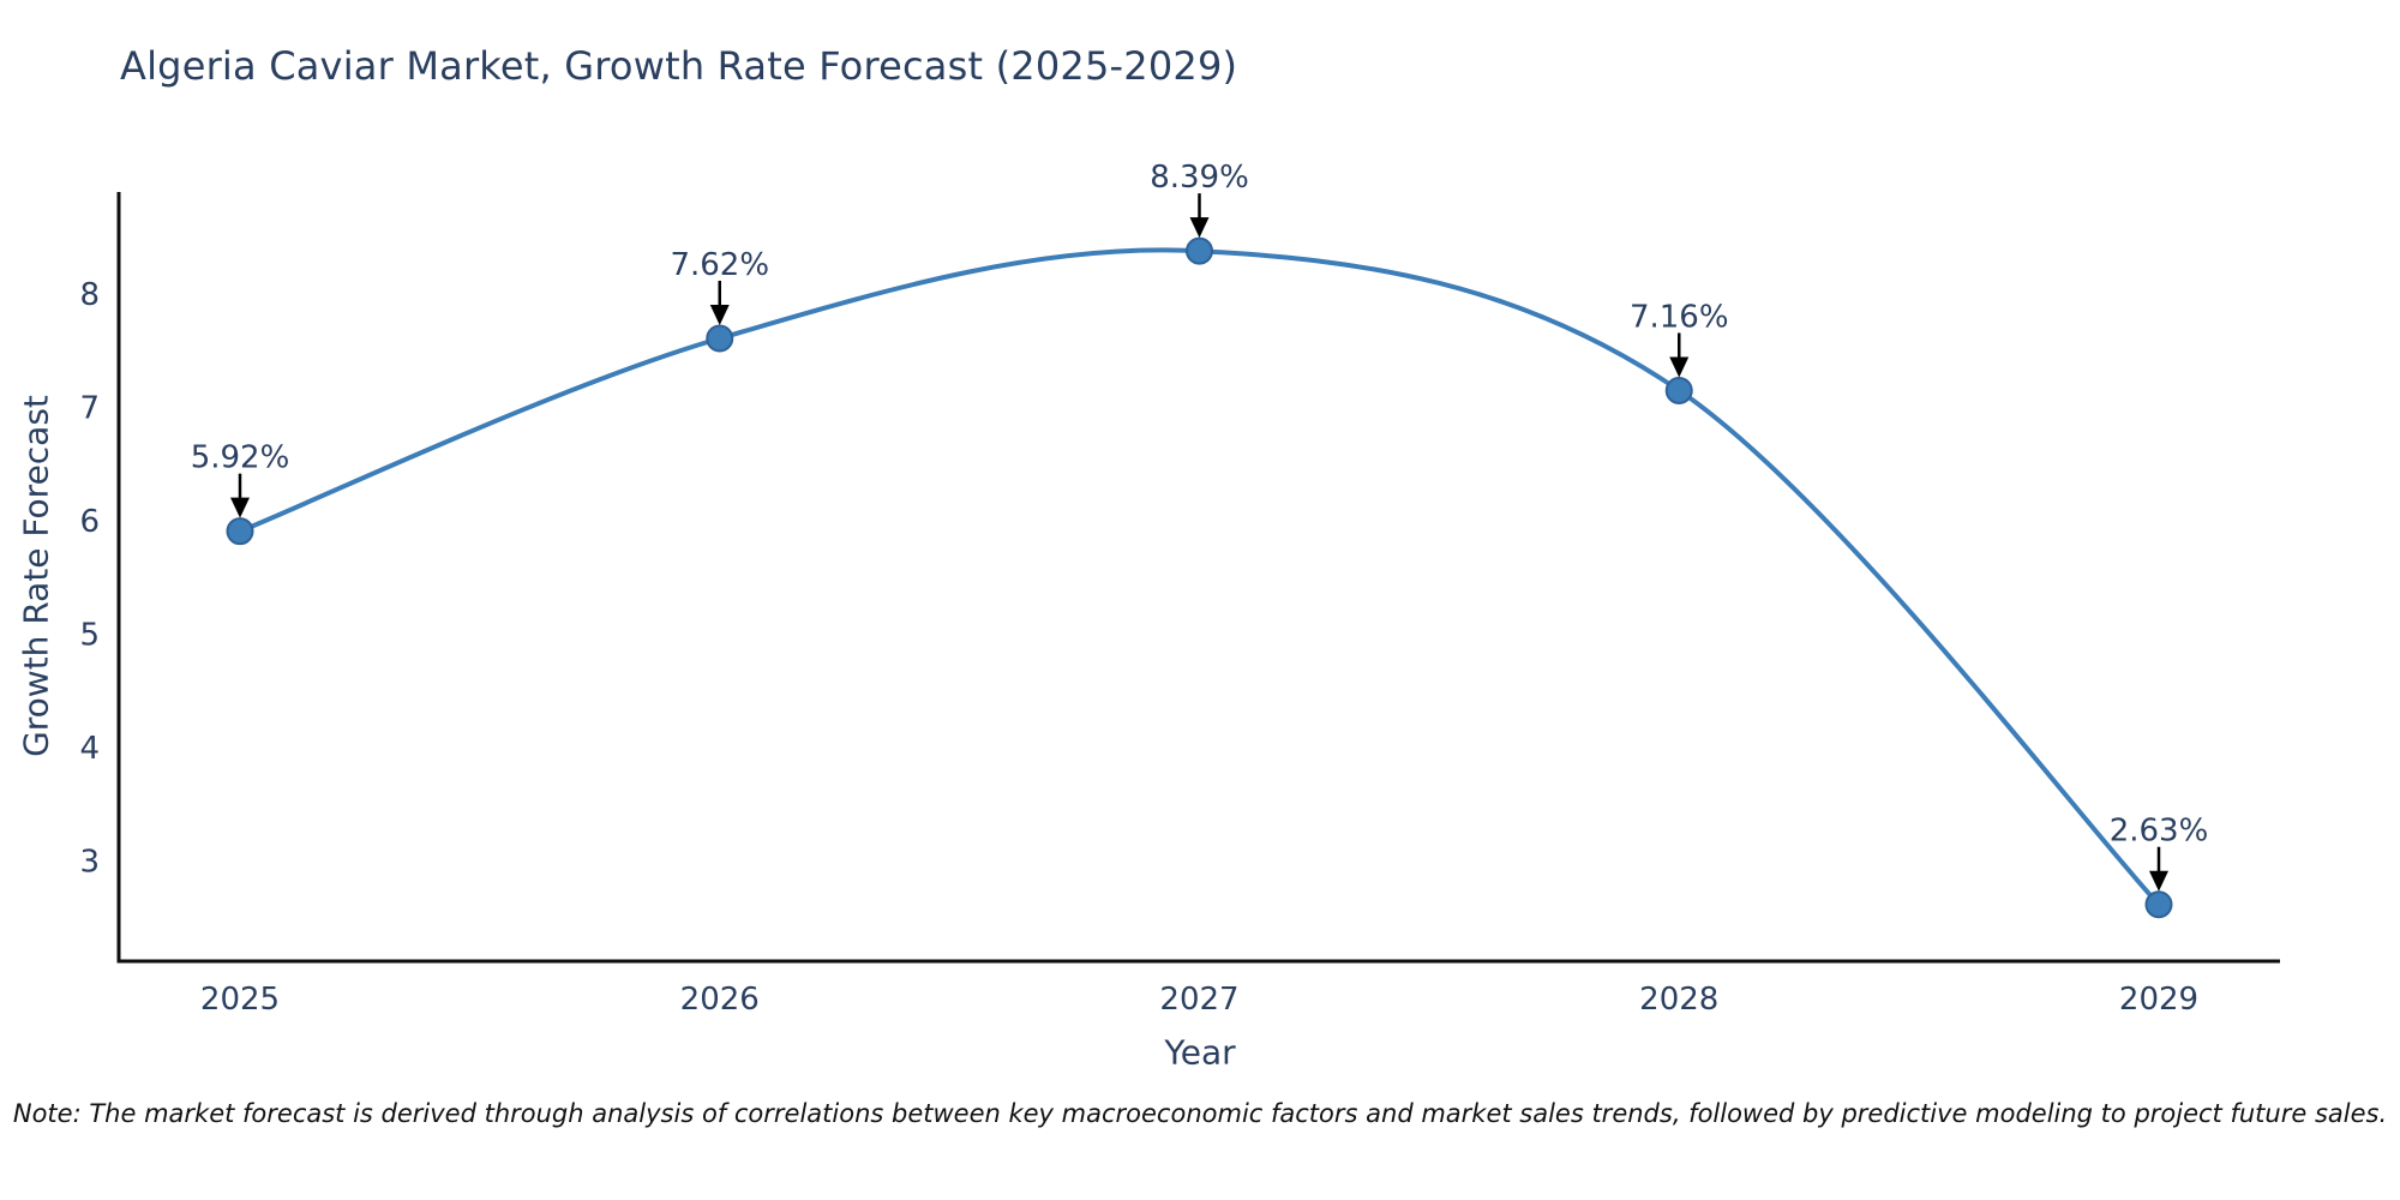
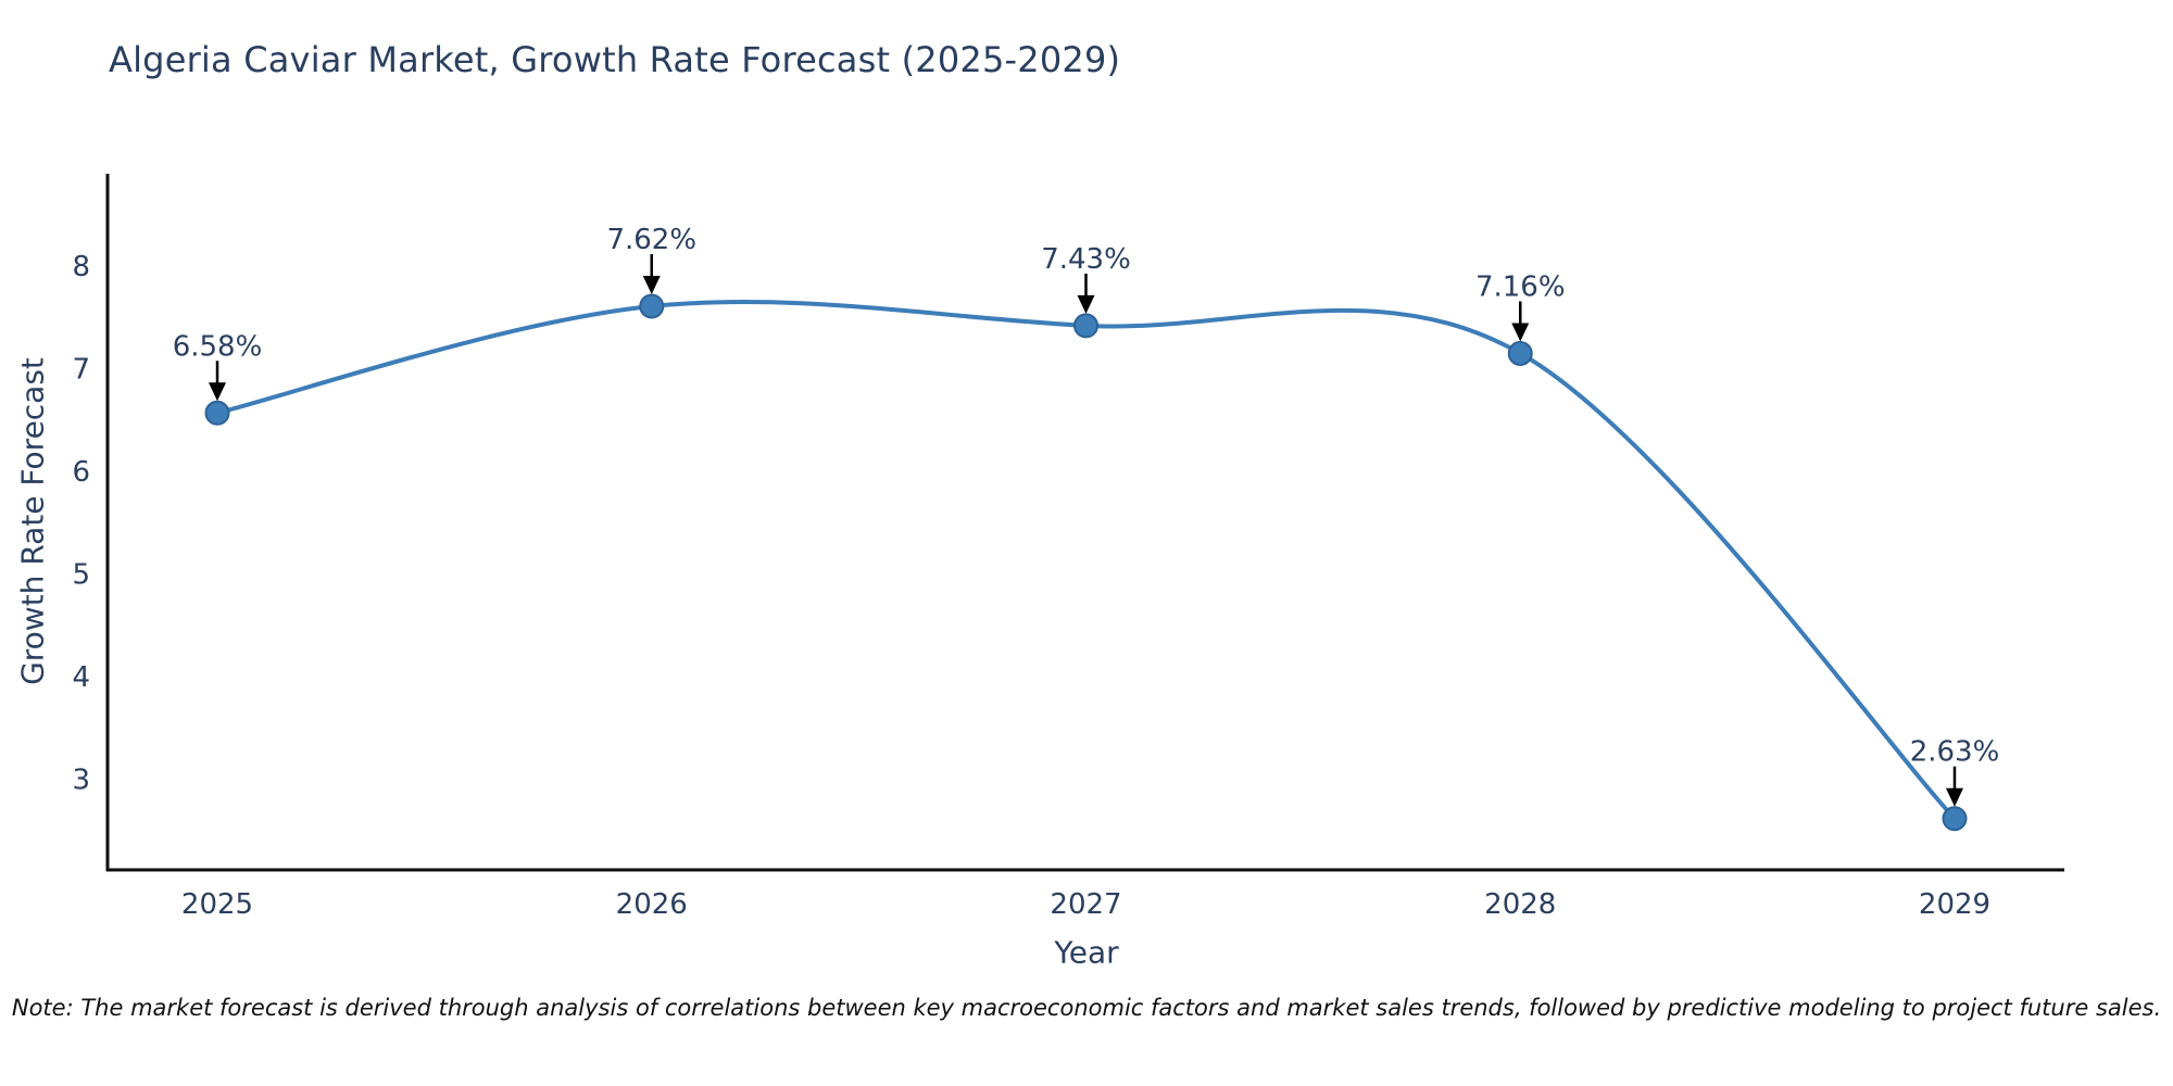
2025: 5.92% -> 6.58%
2027: 8.39% -> 7.43%
